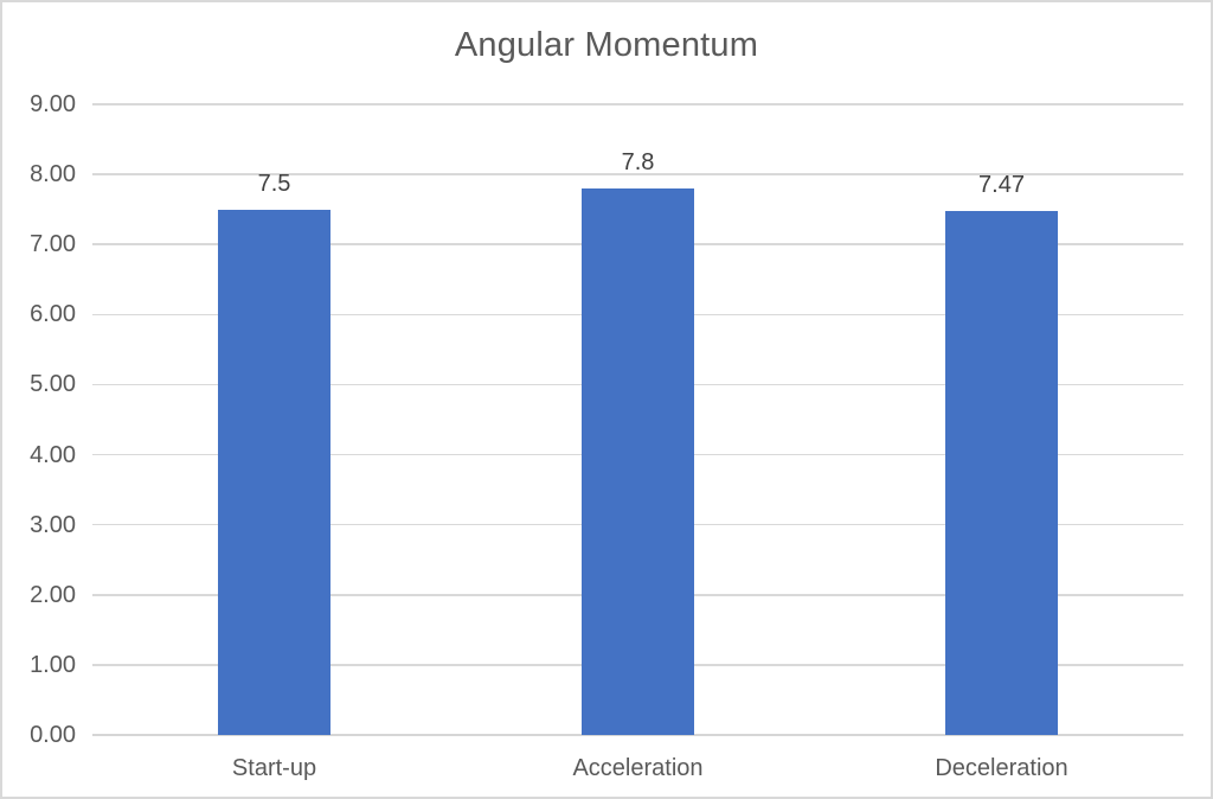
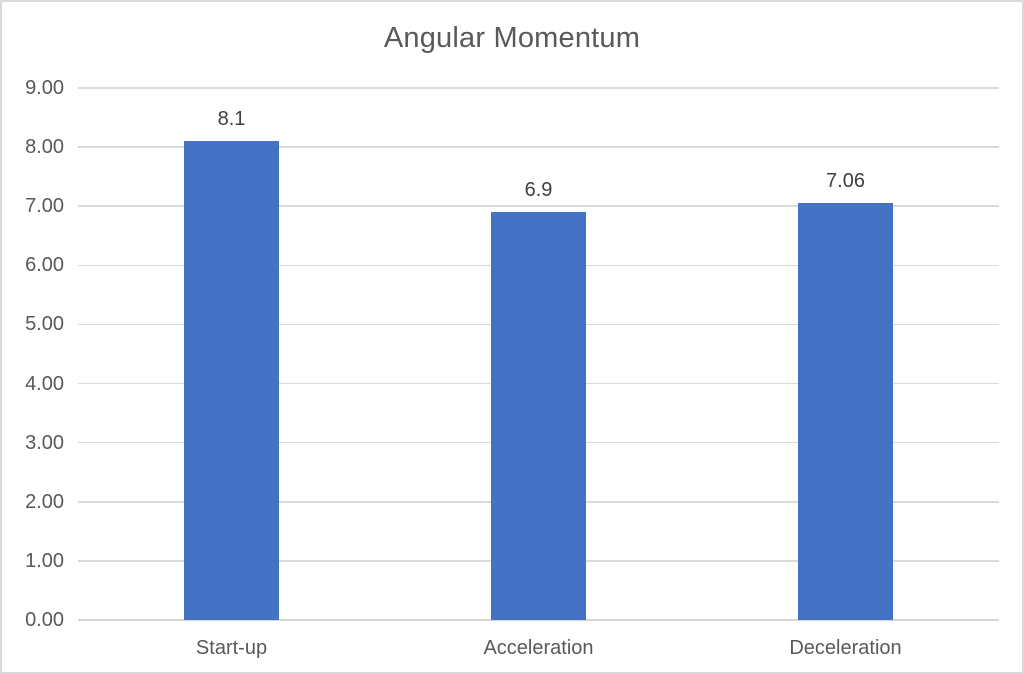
Start-up: 7.5 -> 8.1
Acceleration: 7.8 -> 6.9
Deceleration: 7.47 -> 7.06
